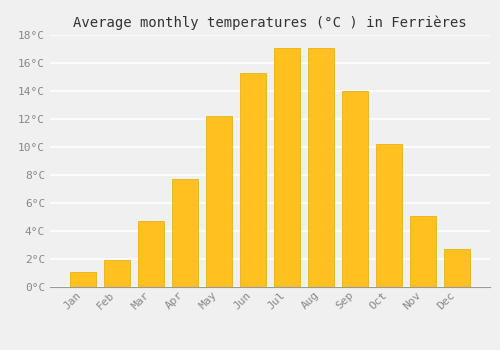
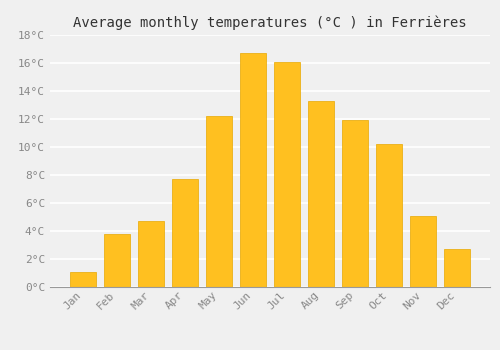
Feb: 1.9°C -> 3.8°C
Jun: 15.3°C -> 16.7°C
Jul: 17.1°C -> 16.1°C
Aug: 17.1°C -> 13.3°C
Sep: 14.0°C -> 11.9°C
